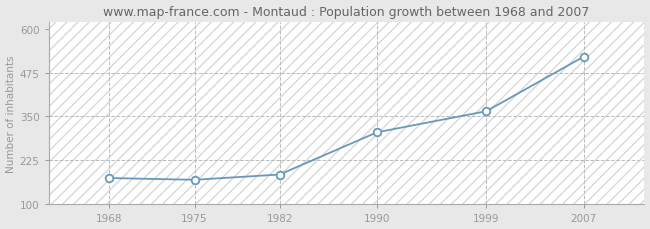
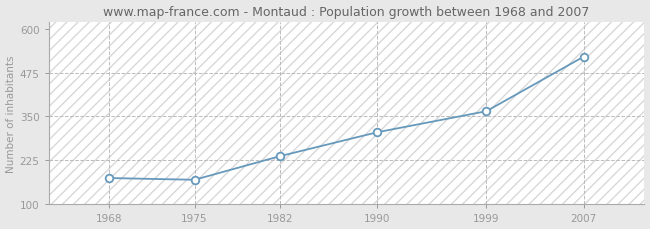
1982: 185 -> 237
